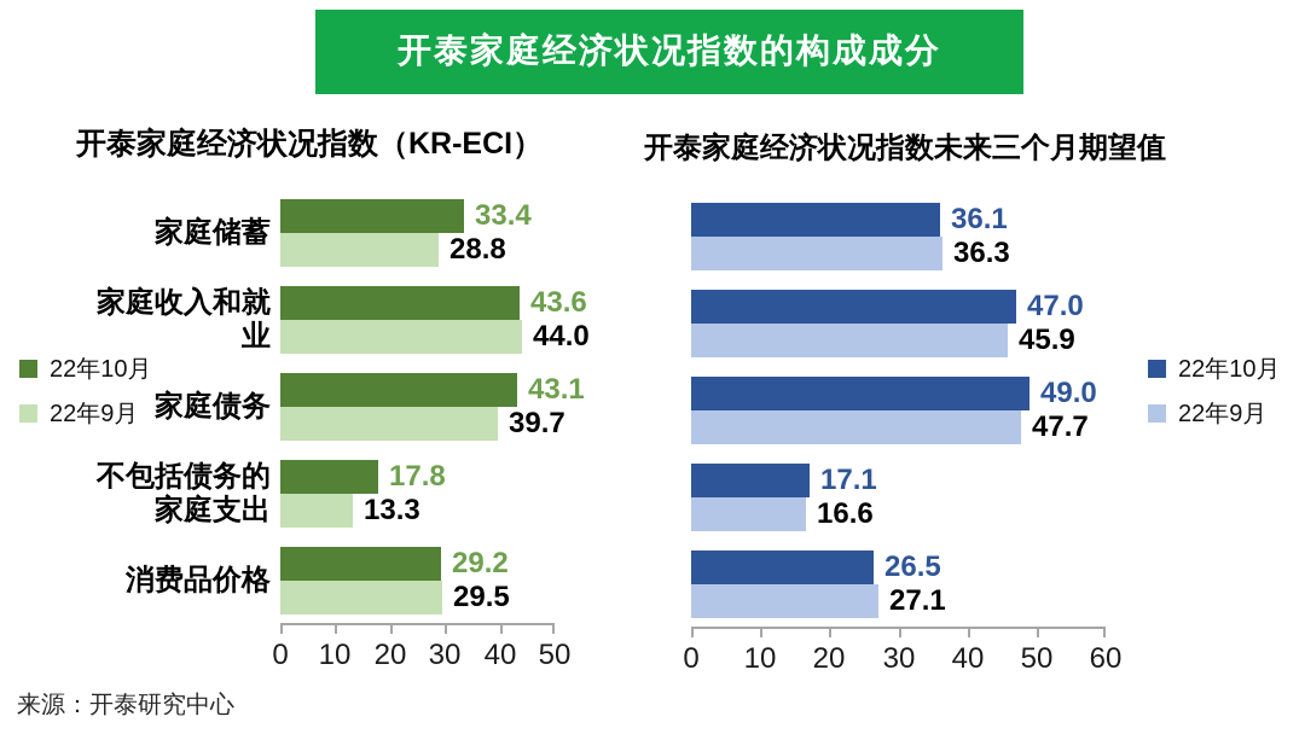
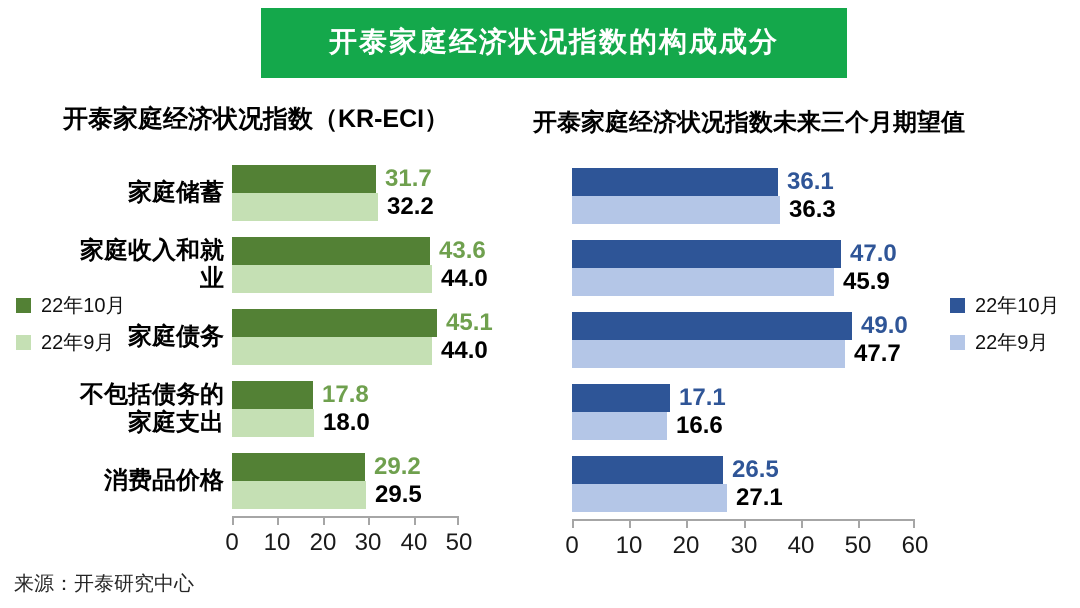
开泰家庭经济状况指数（KR-ECI）/22年10月/家庭储蓄: 33.4 -> 31.7
开泰家庭经济状况指数（KR-ECI）/22年9月/家庭储蓄: 28.8 -> 32.2
开泰家庭经济状况指数（KR-ECI）/22年10月/家庭债务: 43.1 -> 45.1
开泰家庭经济状况指数（KR-ECI）/22年9月/家庭债务: 39.7 -> 44.0
开泰家庭经济状况指数（KR-ECI）/22年9月/不包括债务的 家庭支出: 13.3 -> 18.0
